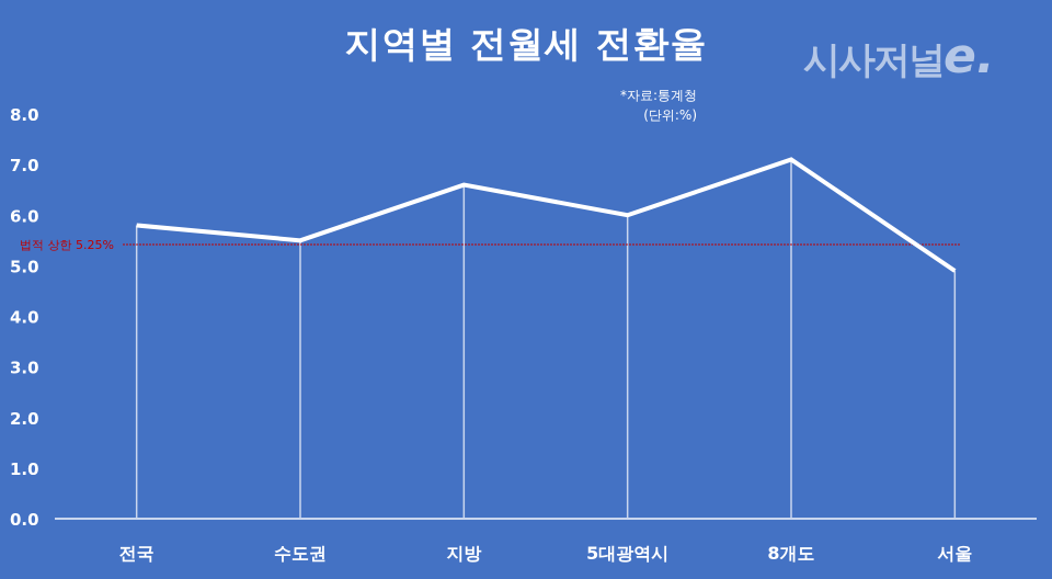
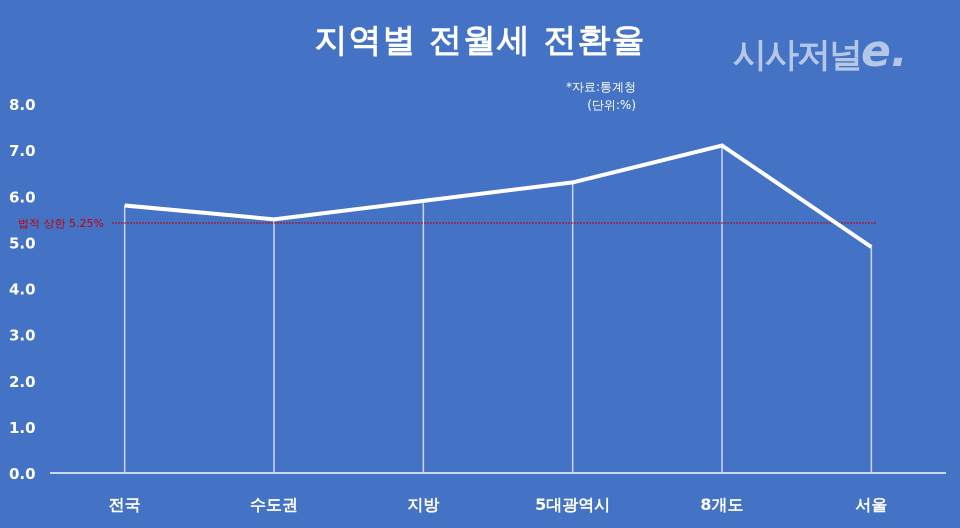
지방: 6.6 -> 5.9
5대광역시: 6.0 -> 6.3
